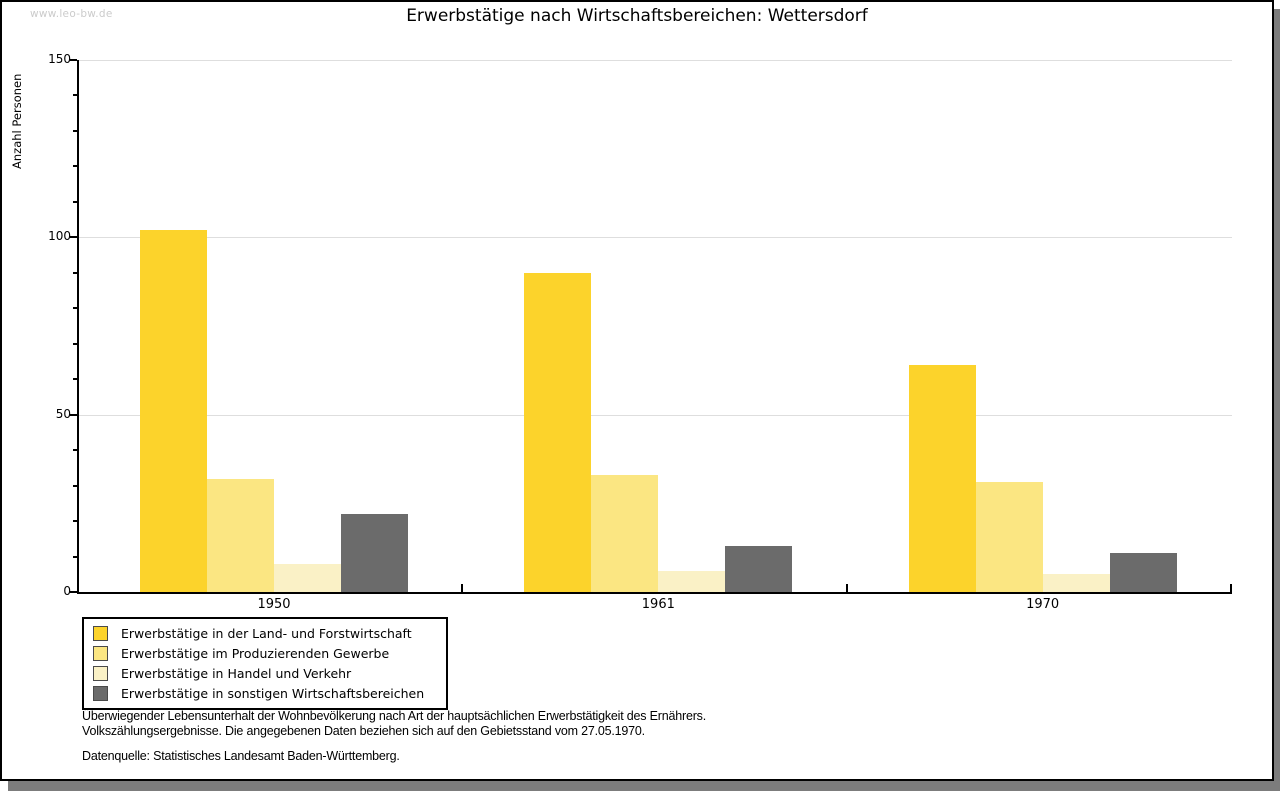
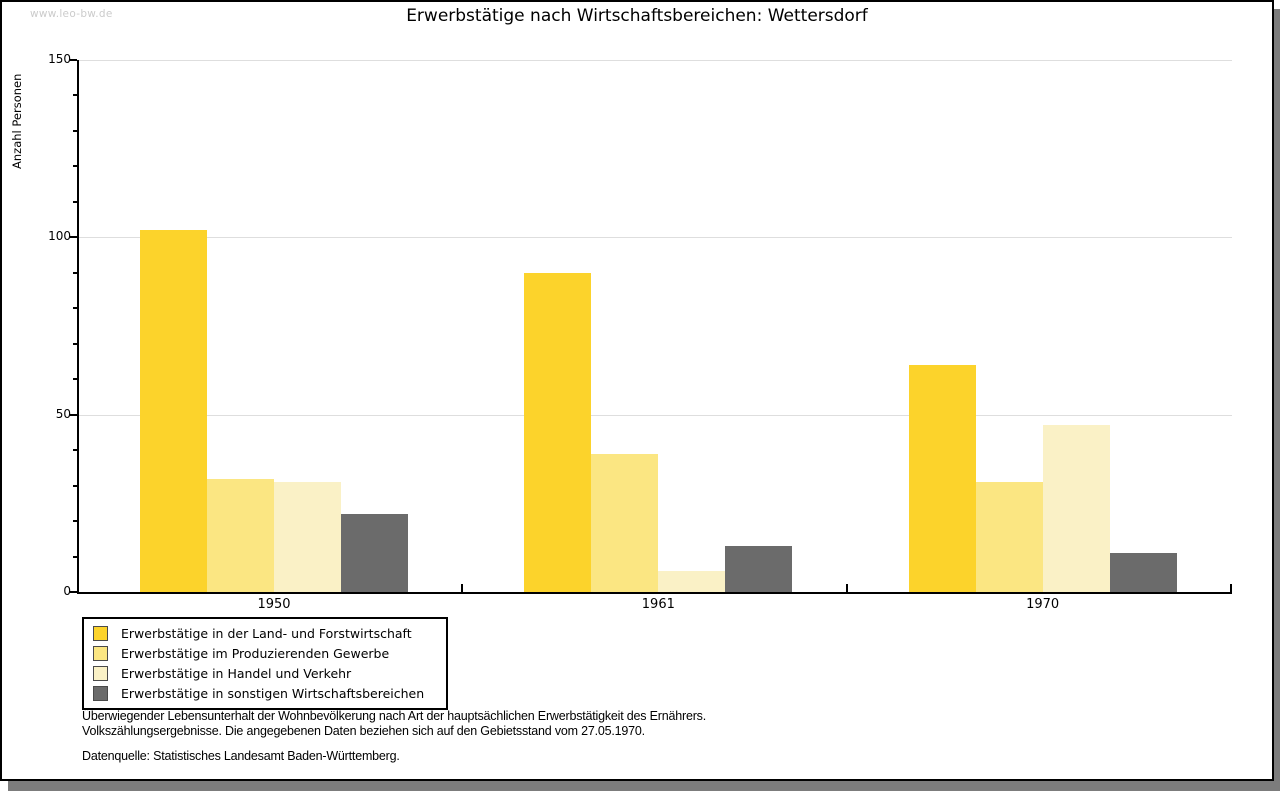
Erwerbstätige in Handel und Verkehr/1950: 8 -> 31
Erwerbstätige im Produzierenden Gewerbe/1961: 33 -> 39
Erwerbstätige in Handel und Verkehr/1970: 5 -> 47
